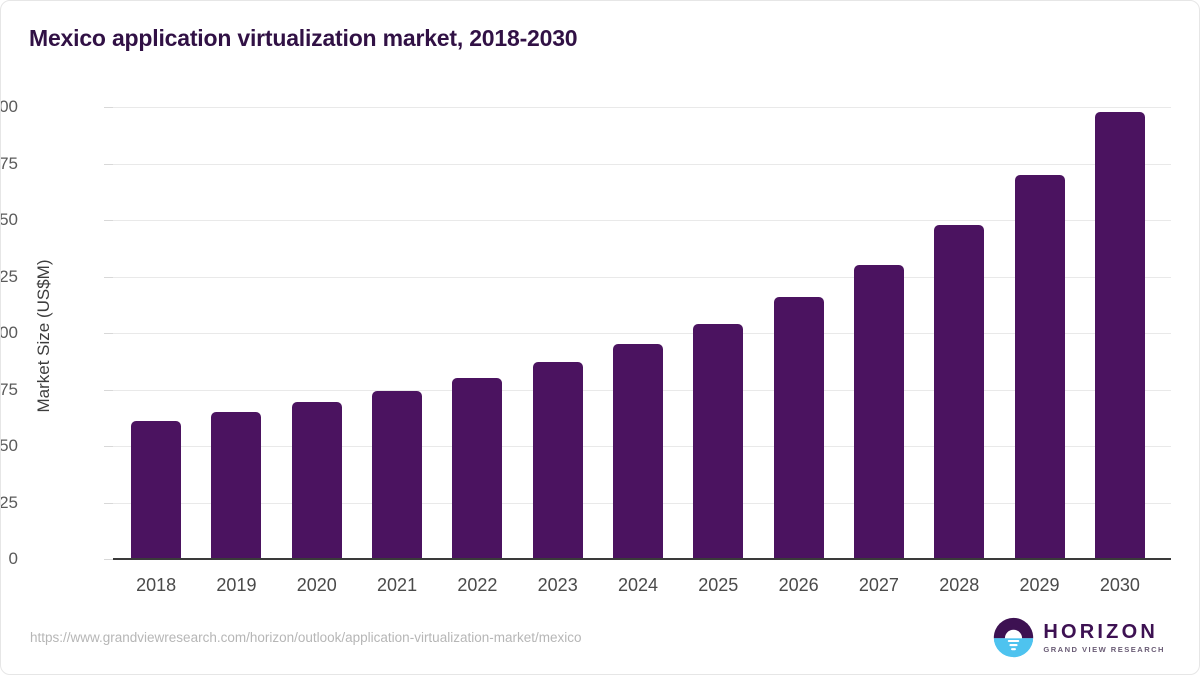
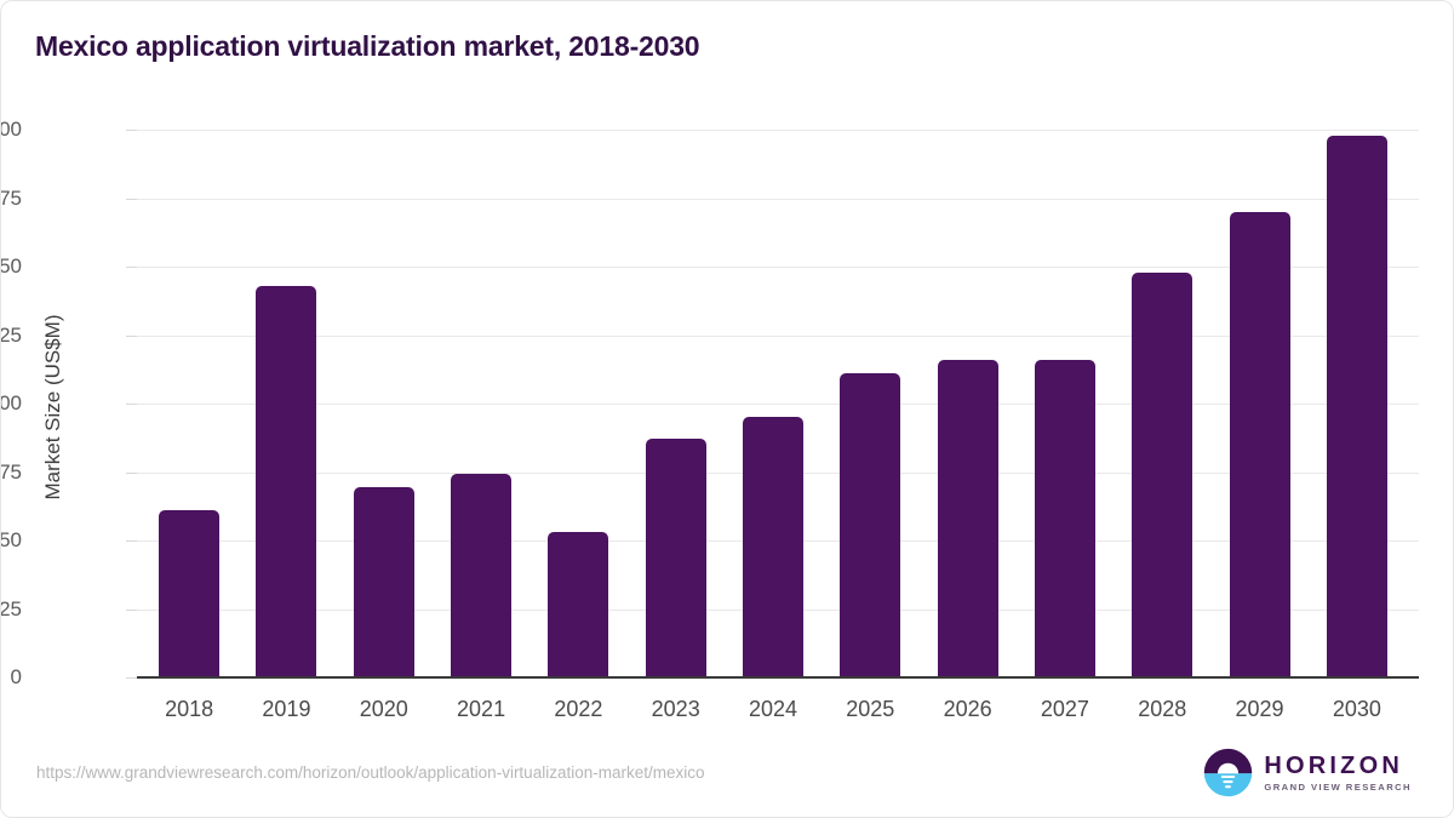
2019: 65 -> 143
2022: 80 -> 53
2025: 104 -> 111
2027: 130 -> 116
